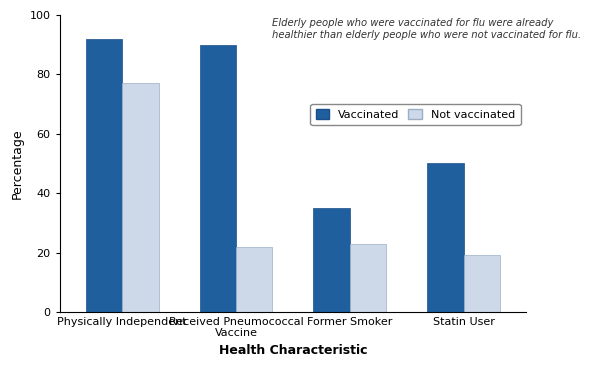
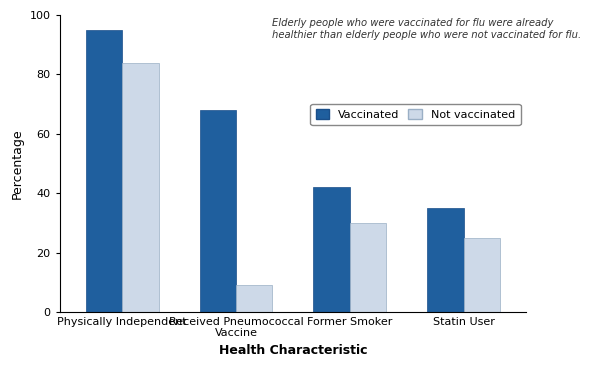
Vaccinated/Physically Independent: 92 -> 95
Not vaccinated/Physically Independent: 77 -> 84
Vaccinated/Received Pneumococcal Vaccine: 90 -> 68
Not vaccinated/Received Pneumococcal Vaccine: 22 -> 9
Vaccinated/Former Smoker: 35 -> 42
Not vaccinated/Former Smoker: 23 -> 30
Vaccinated/Statin User: 50 -> 35
Not vaccinated/Statin User: 19 -> 25
